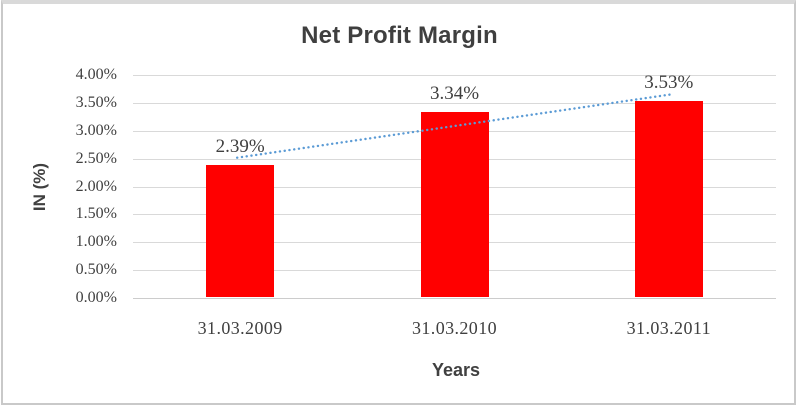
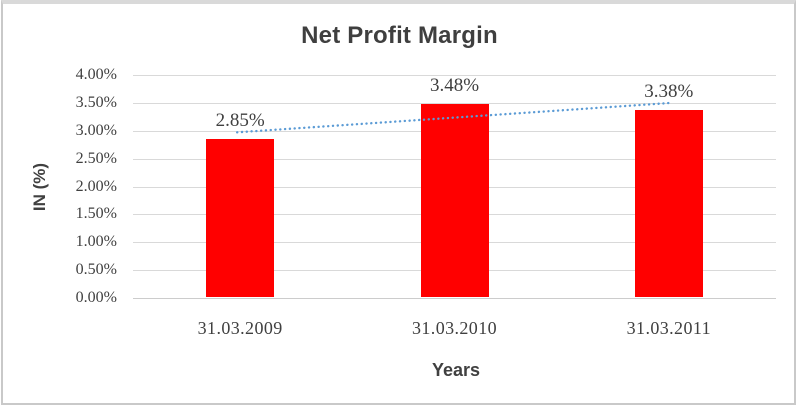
31.03.2009: 2.39% -> 2.85%
31.03.2010: 3.34% -> 3.48%
31.03.2011: 3.53% -> 3.38%
